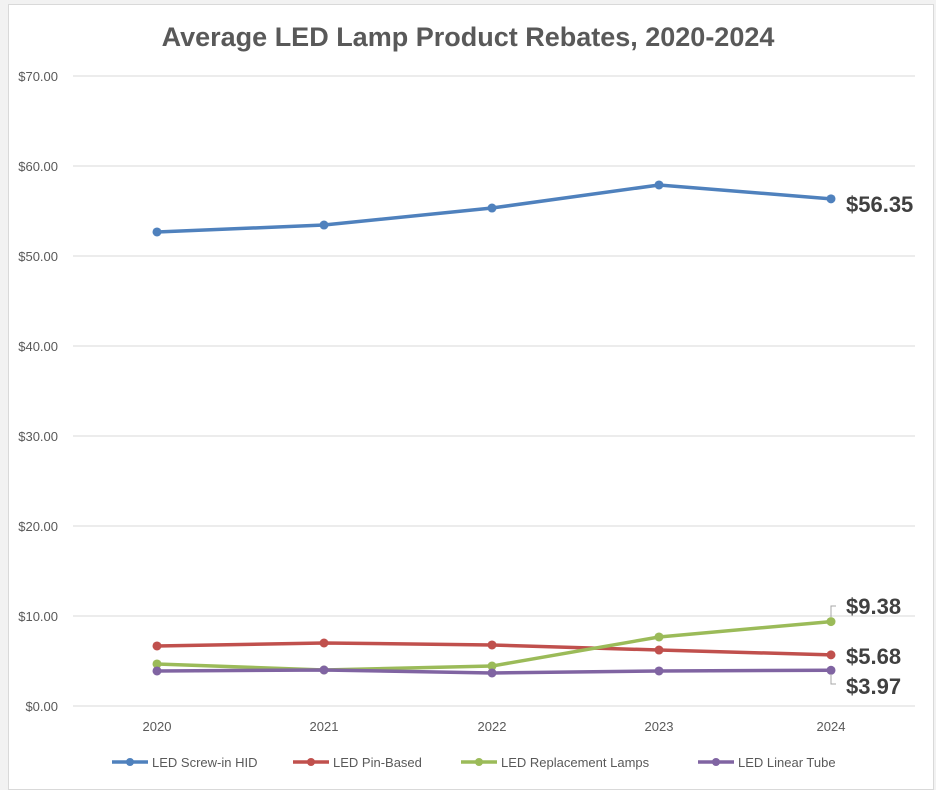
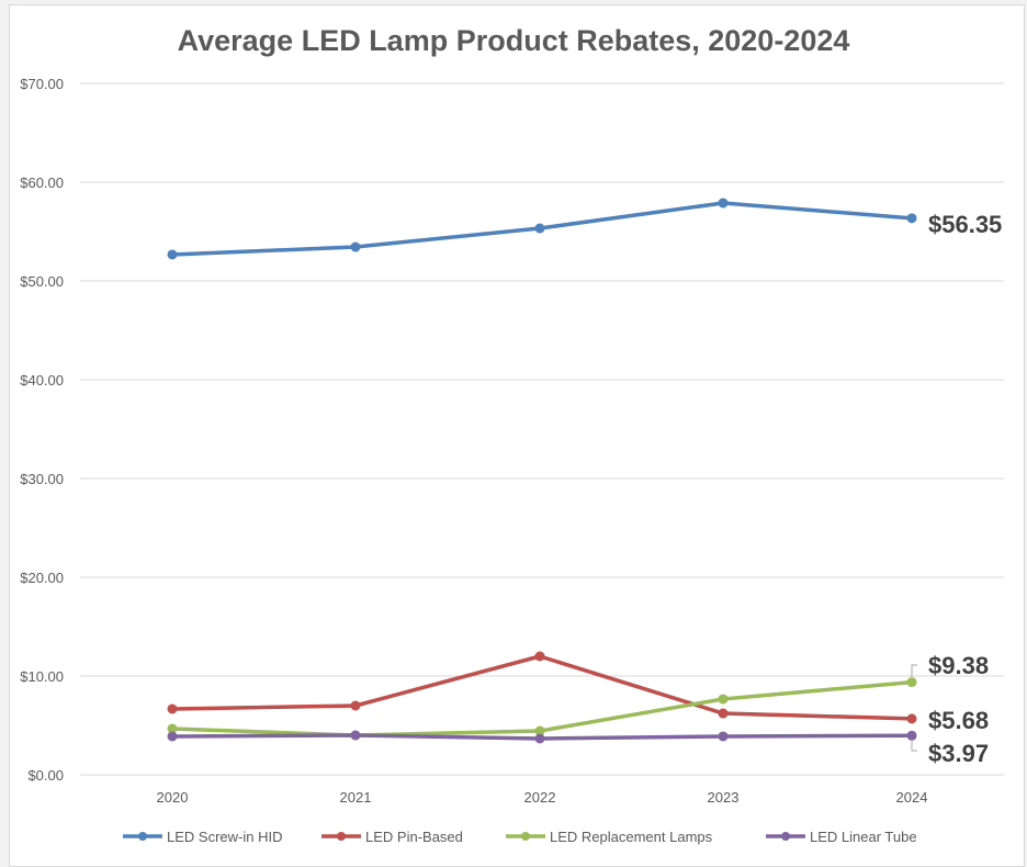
LED Pin-Based/2022: $7 -> $12
